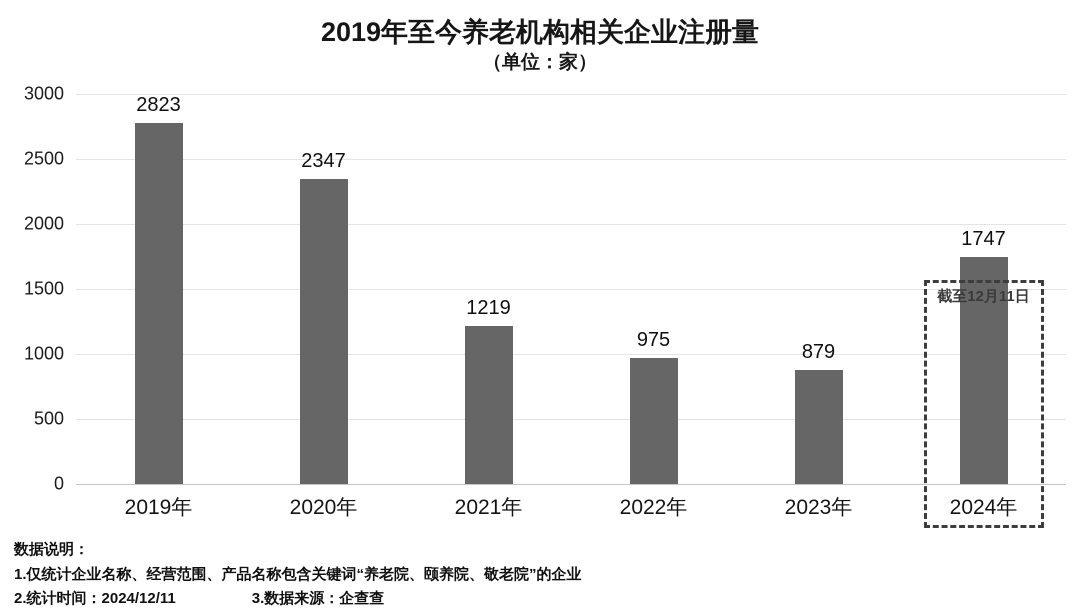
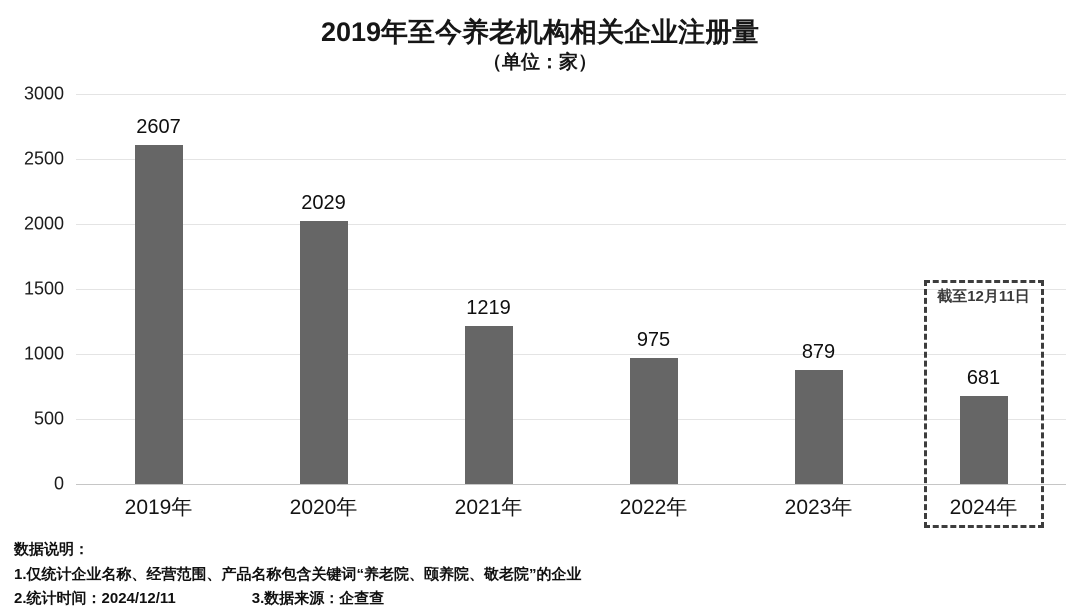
2019年: 2823 -> 2607
2020年: 2347 -> 2029
2024年: 1747 -> 681
